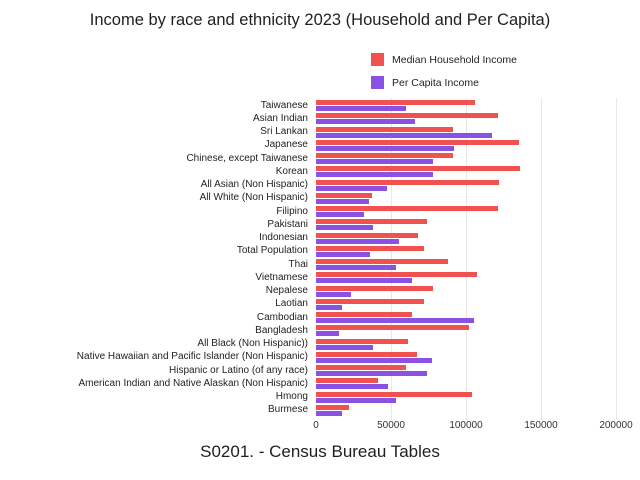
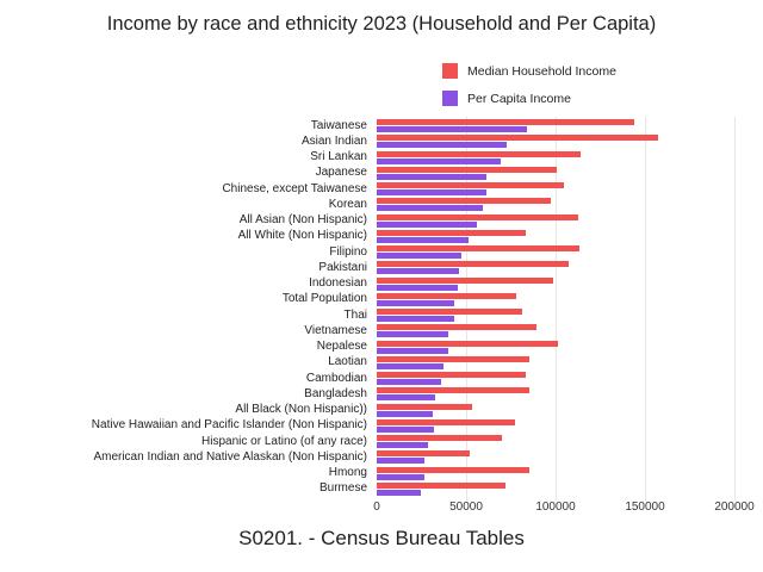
Median Household Income/Taiwanese: 106000 -> 144000
Per Capita Income/Taiwanese: 60000 -> 84000
Median Household Income/Asian Indian: 121000 -> 158000
Per Capita Income/Asian Indian: 66000 -> 72000
Median Household Income/Sri Lankan: 91000 -> 114000
Per Capita Income/Sri Lankan: 117000 -> 70000
Median Household Income/Japanese: 135000 -> 100000
Per Capita Income/Japanese: 92000 -> 62000
Median Household Income/Chinese, except Taiwanese: 91000 -> 104000
Per Capita Income/Chinese, except Taiwanese: 78000 -> 61000
Median Household Income/Korean: 136000 -> 98000
Per Capita Income/Korean: 78000 -> 59000
Median Household Income/All Asian (Non Hispanic): 122000 -> 112000
Per Capita Income/All Asian (Non Hispanic): 47000 -> 56000
Median Household Income/All White (Non Hispanic): 37000 -> 84000
Per Capita Income/All White (Non Hispanic): 35000 -> 51000
Median Household Income/Filipino: 121000 -> 113000
Per Capita Income/Filipino: 32000 -> 48000
Median Household Income/Pakistani: 74000 -> 107000
Per Capita Income/Pakistani: 38000 -> 46000
Median Household Income/Indonesian: 68000 -> 98000
Per Capita Income/Indonesian: 55000 -> 45000
Median Household Income/Total Population: 72000 -> 78000
Per Capita Income/Total Population: 36000 -> 44000
Median Household Income/Thai: 88000 -> 81000
Per Capita Income/Thai: 53000 -> 43000
Median Household Income/Vietnamese: 107000 -> 89000
Per Capita Income/Vietnamese: 64000 -> 40000
Median Household Income/Nepalese: 78000 -> 102000
Per Capita Income/Nepalese: 23000 -> 40000
Median Household Income/Laotian: 72000 -> 86000
Per Capita Income/Laotian: 17000 -> 37000
Median Household Income/Cambodian: 64000 -> 84000
Per Capita Income/Cambodian: 105000 -> 36000
Median Household Income/Bangladesh: 102000 -> 85000
Per Capita Income/Bangladesh: 15000 -> 32000
Median Household Income/All Black (Non Hispanic)): 61000 -> 54000
Per Capita Income/All Black (Non Hispanic)): 38000 -> 32000
Median Household Income/Native Hawaiian and Pacific Islander (Non Hispanic): 67000 -> 78000
Per Capita Income/Native Hawaiian and Pacific Islander (Non Hispanic): 77000 -> 32000
Median Household Income/Hispanic or Latino (of any race): 60000 -> 70000
Per Capita Income/Hispanic or Latino (of any race): 74000 -> 28000
Median Household Income/American Indian and Native Alaskan (Non Hispanic): 41000 -> 52000
Per Capita Income/American Indian and Native Alaskan (Non Hispanic): 48000 -> 26000
Median Household Income/Hmong: 104000 -> 85000
Per Capita Income/Hmong: 53000 -> 26000
Median Household Income/Burmese: 22000 -> 72000
Per Capita Income/Burmese: 17000 -> 24000
